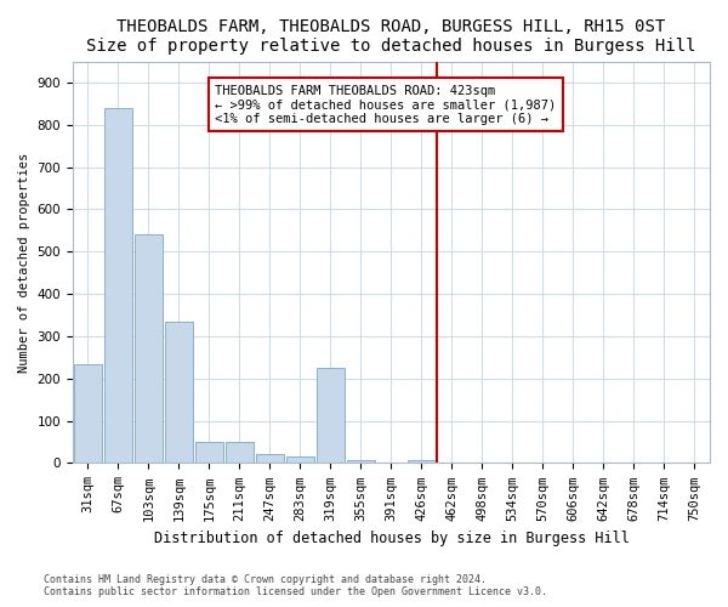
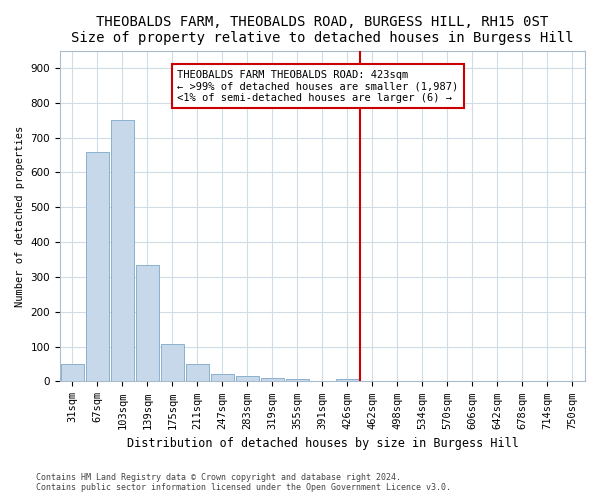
31sqm: 235 -> 50
67sqm: 840 -> 660
103sqm: 540 -> 750
175sqm: 50 -> 107
319sqm: 225 -> 10
